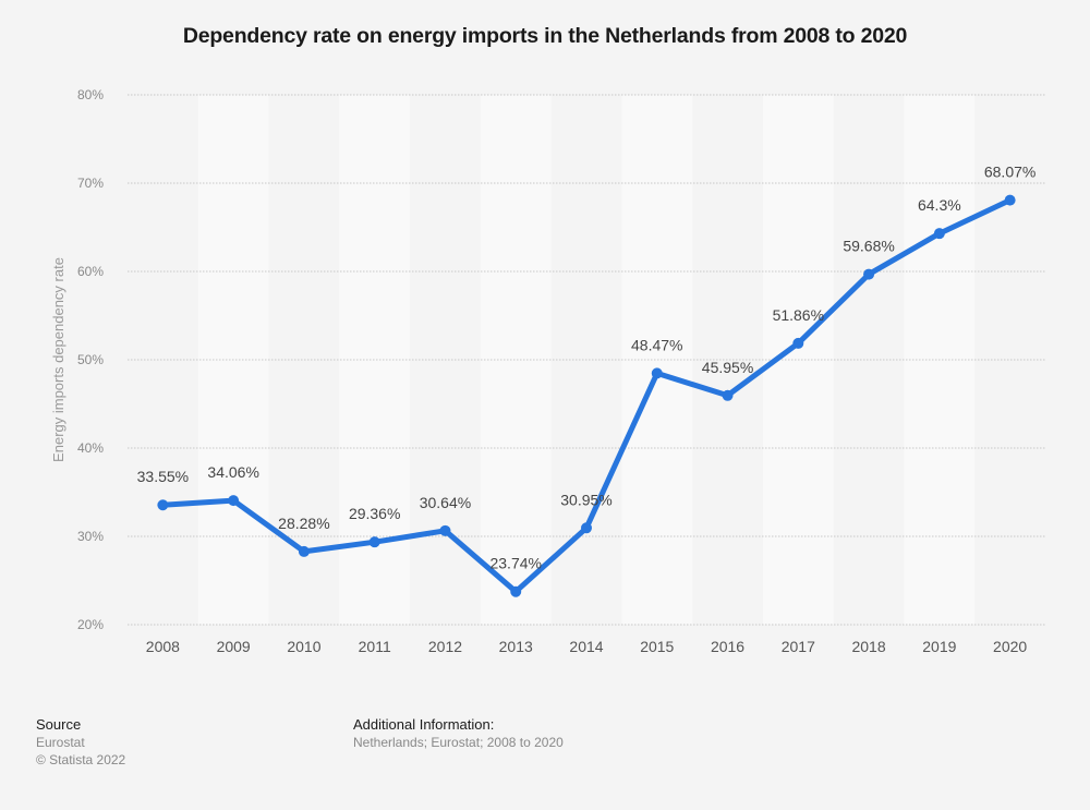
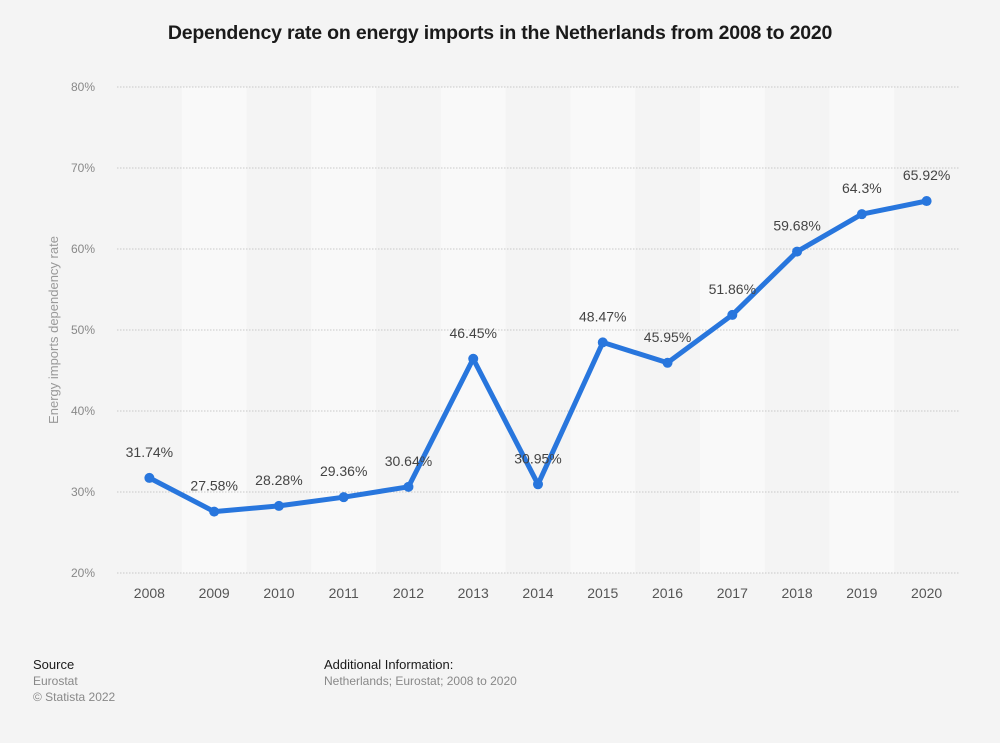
2008: 33.55% -> 31.74%
2009: 34.06% -> 27.58%
2013: 23.74% -> 46.45%
2020: 68.07% -> 65.92%
